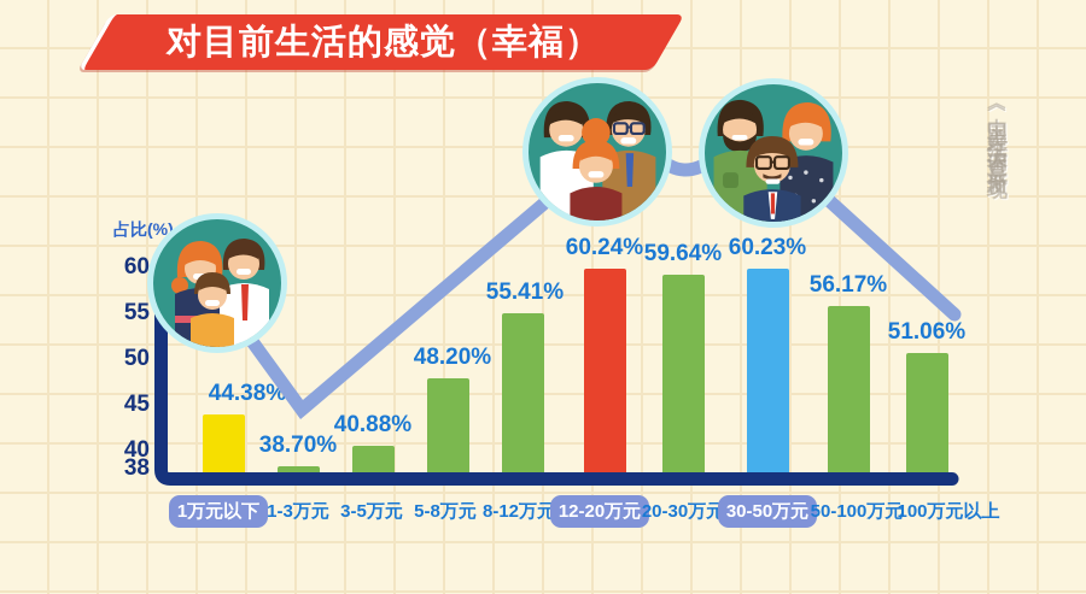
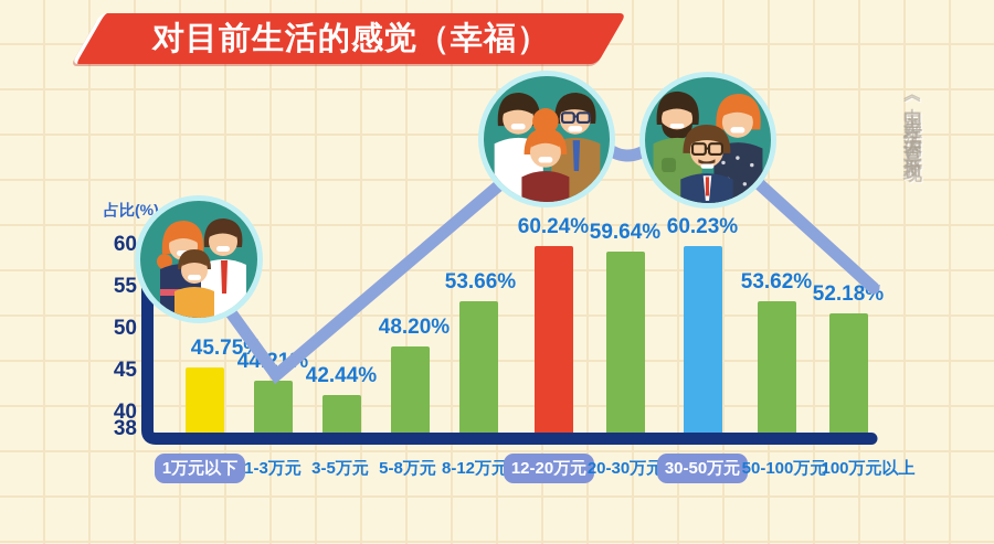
1万元以下: 44.38% -> 45.75%
1-3万元: 38.70% -> 44.21%
3-5万元: 40.88% -> 42.44%
8-12万元: 55.41% -> 53.66%
50-100万元: 56.17% -> 53.62%
100万元以上: 51.06% -> 52.18%
